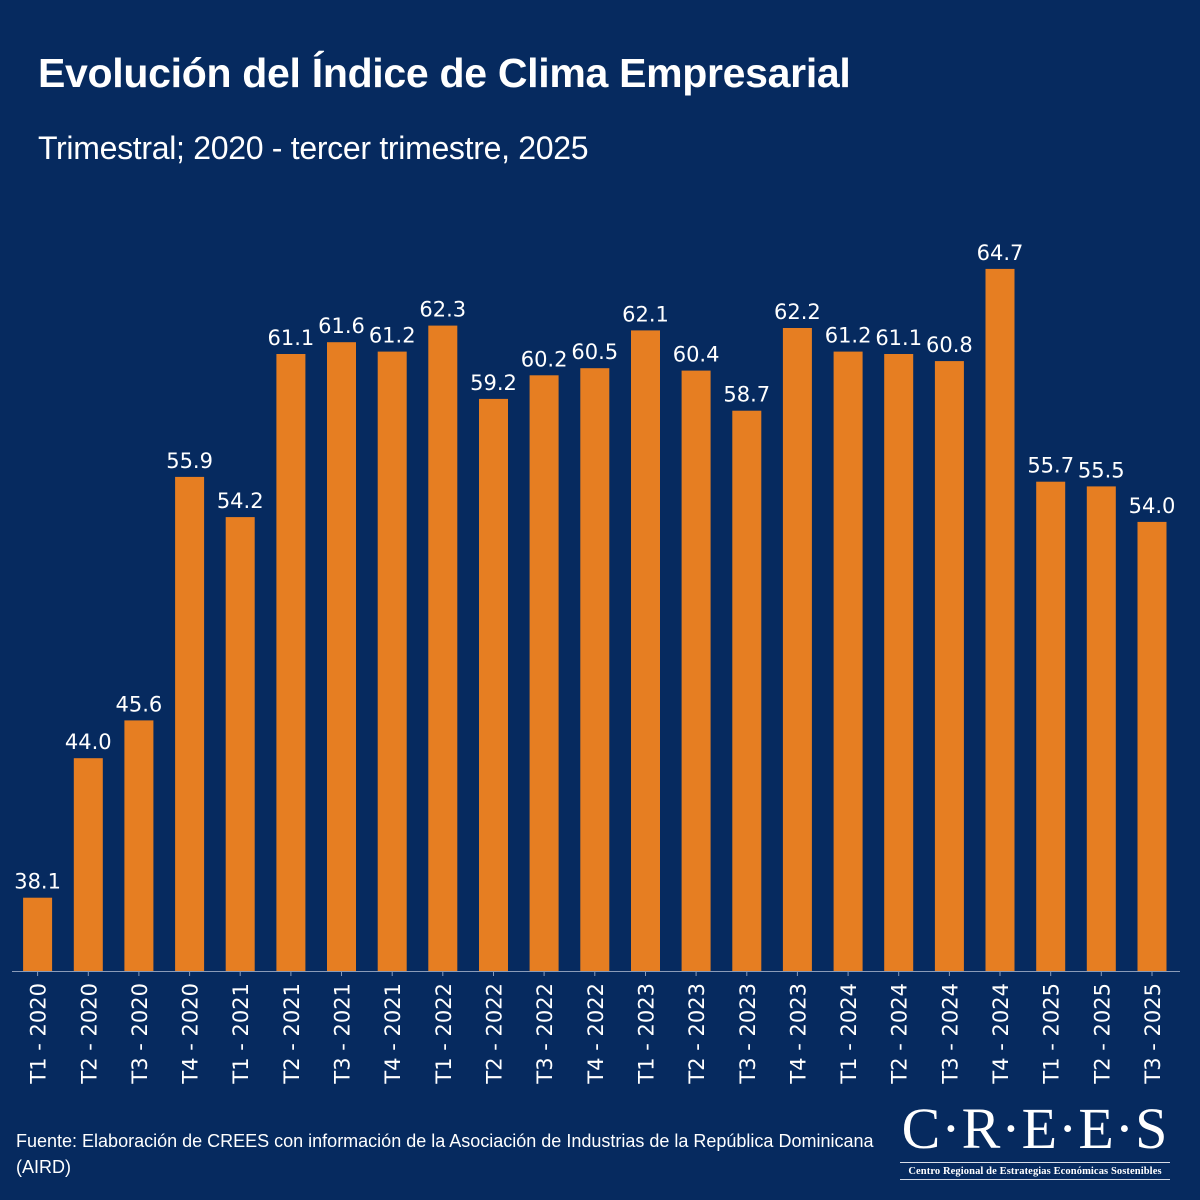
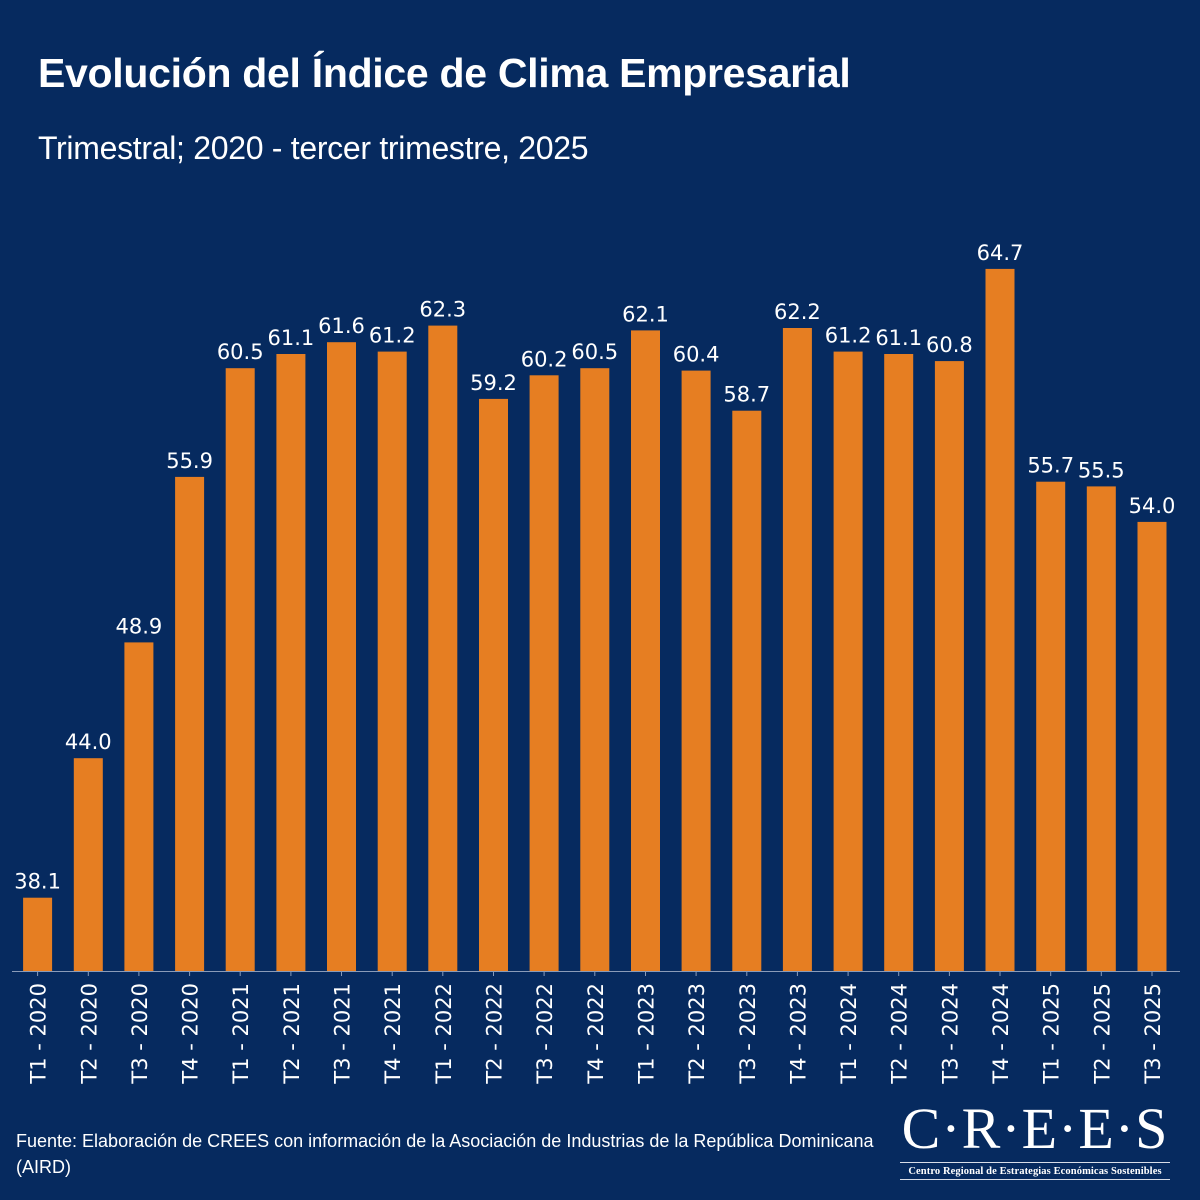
T3 - 2020: 45.6 -> 48.9
T1 - 2021: 54.2 -> 60.5
